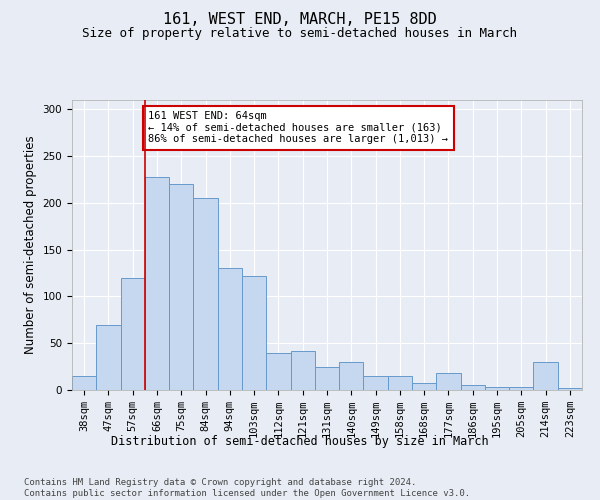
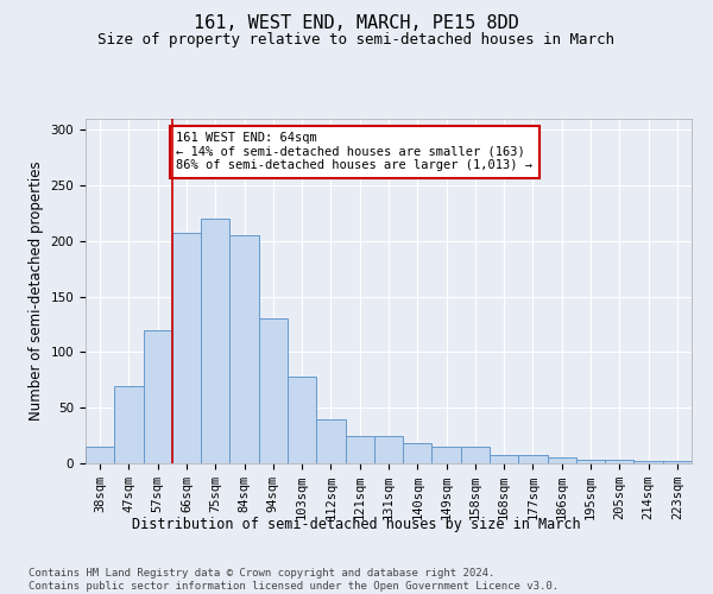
66sqm: 228 -> 207
103sqm: 122 -> 78
121sqm: 42 -> 25
140sqm: 30 -> 18
177sqm: 18 -> 8
214sqm: 30 -> 2
